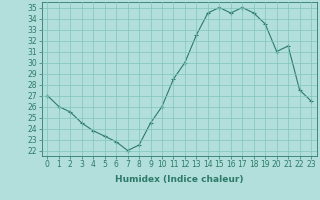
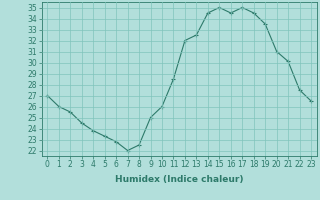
9: 24.5 -> 25.0
12: 30.0 -> 32.0
21: 31.5 -> 30.1
